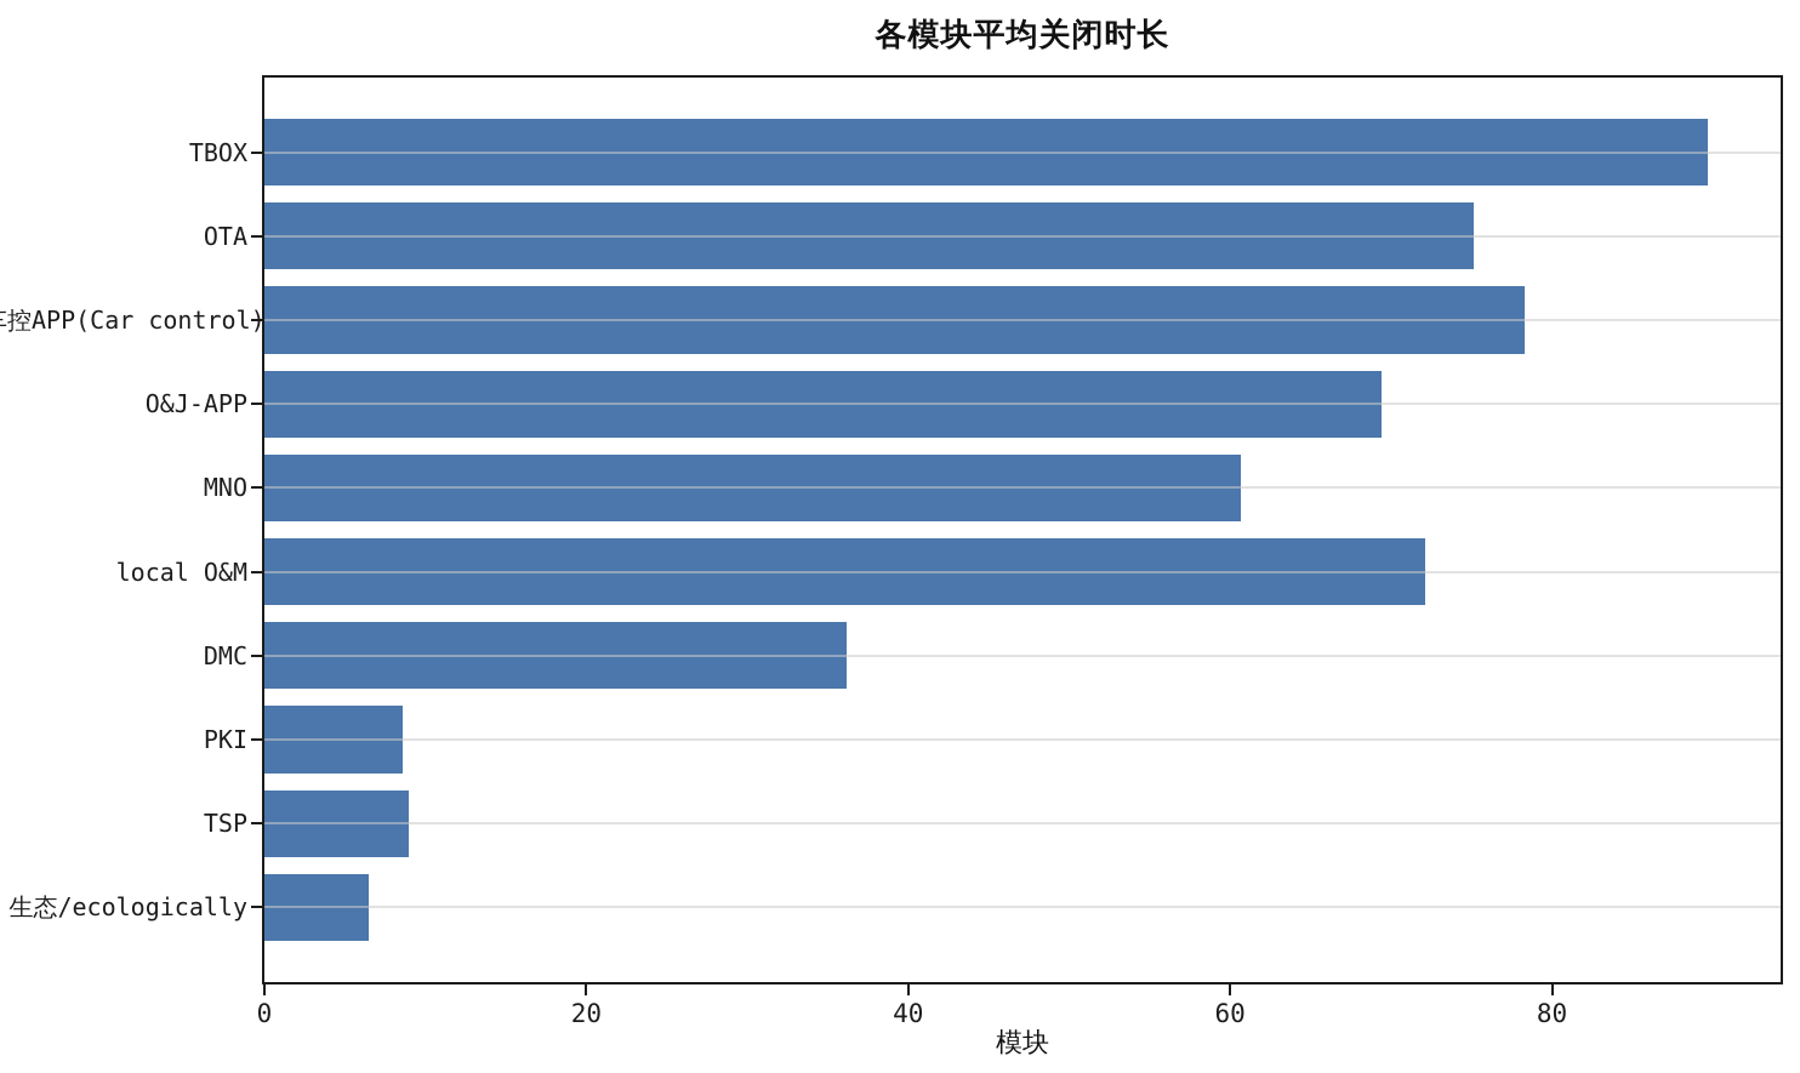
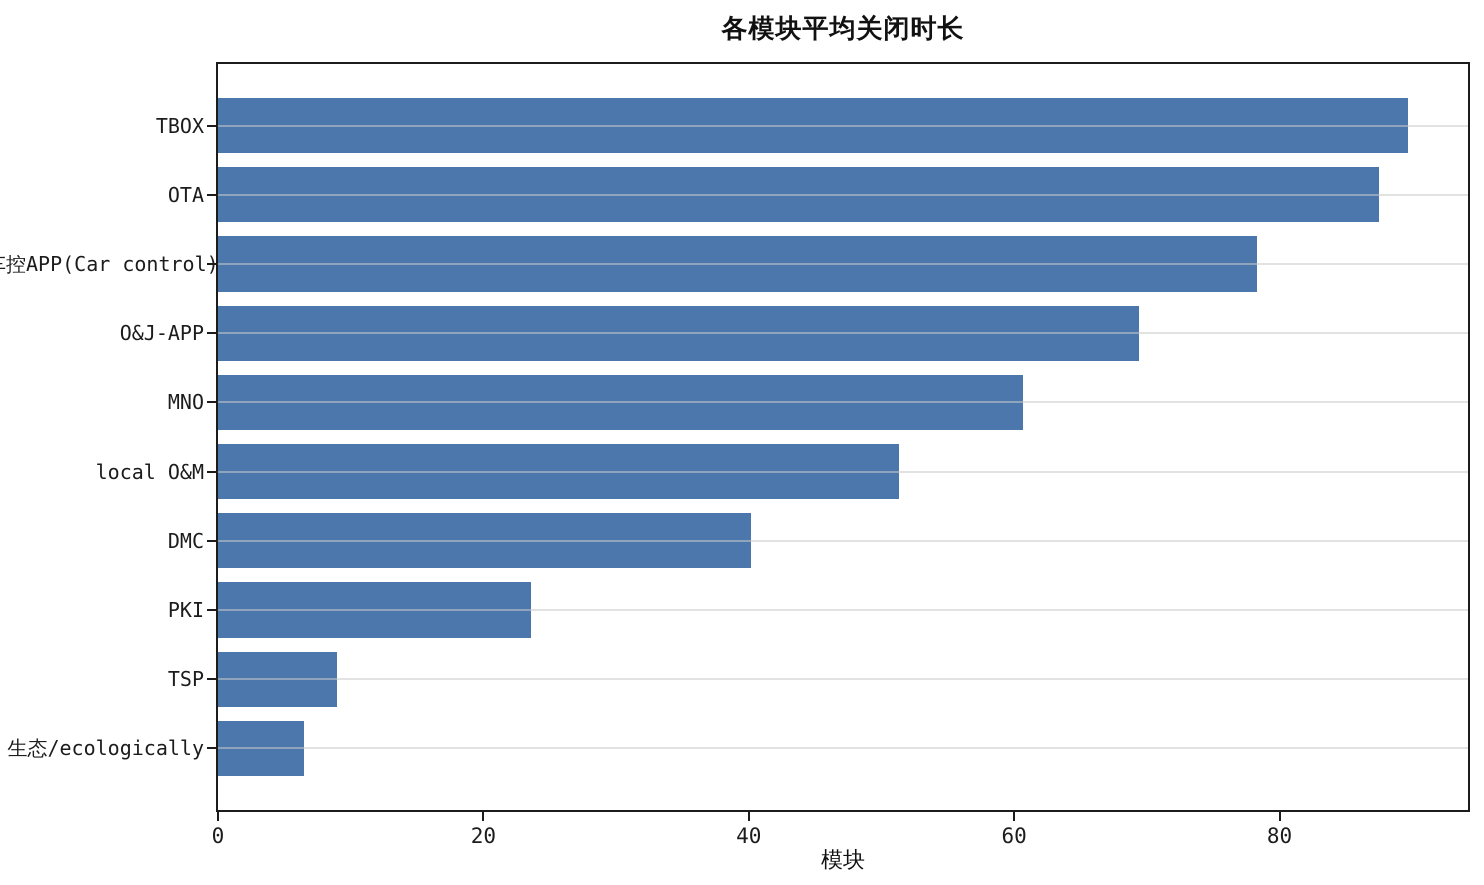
OTA: 75.1 -> 87.5
local O&M: 72.1 -> 51.3
DMC: 36.2 -> 40.2
PKI: 8.6 -> 23.6
